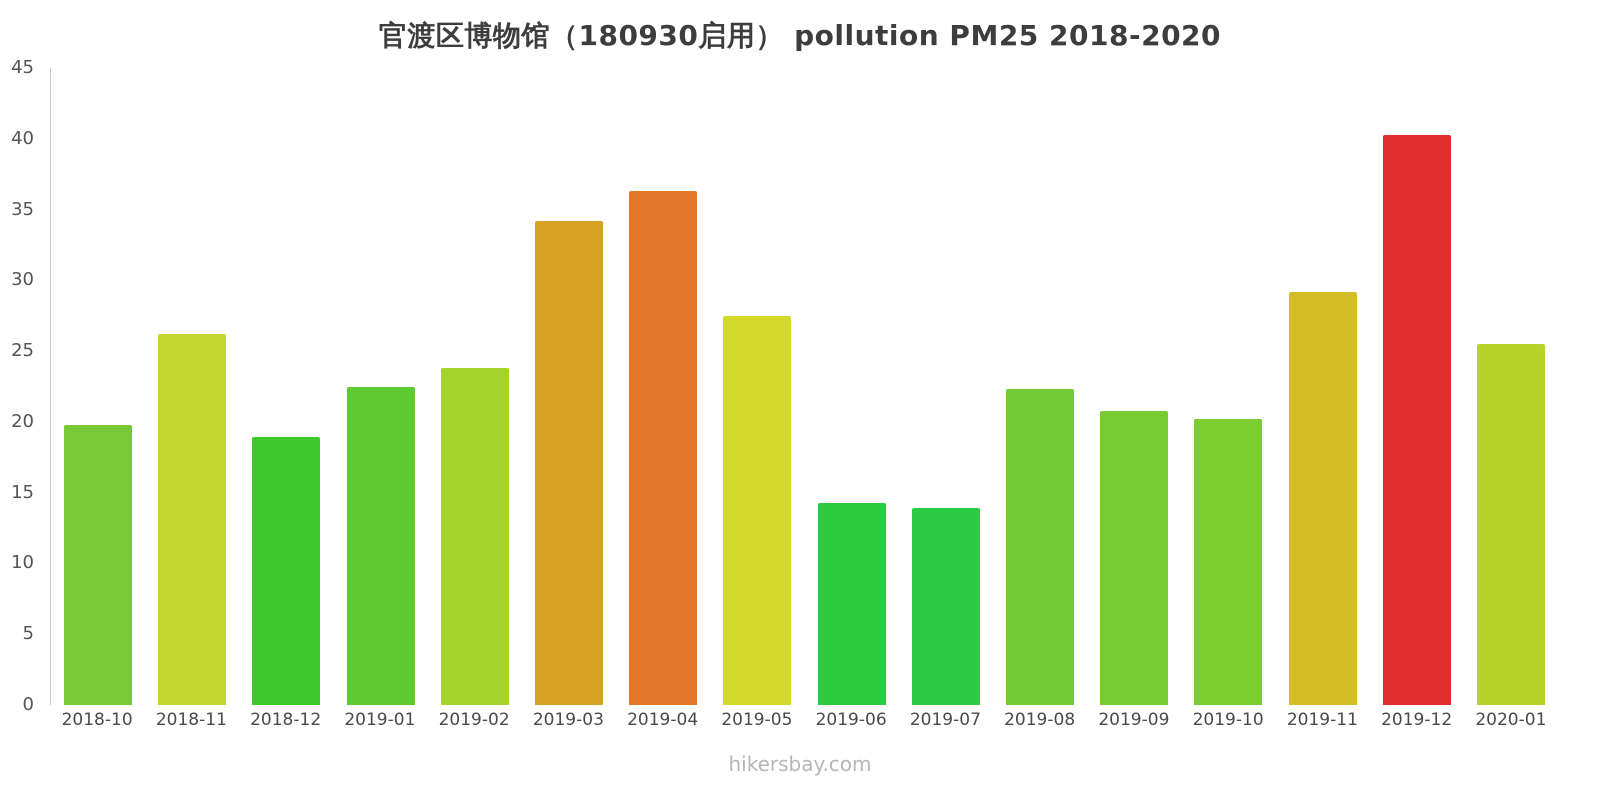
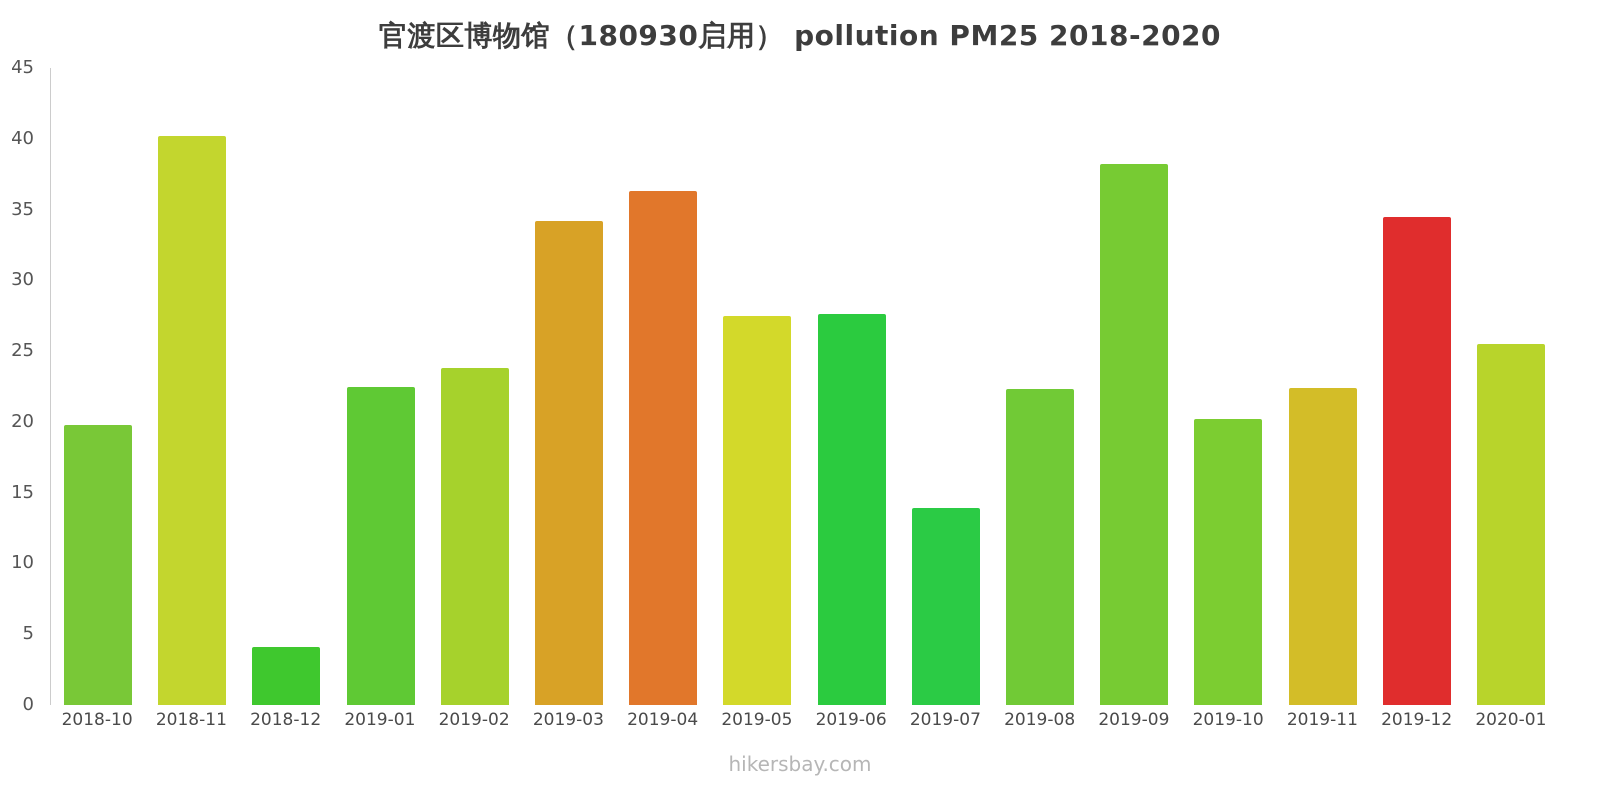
2018-11: 26.2 -> 40.2
2018-12: 18.9 -> 4.1
2019-06: 14.3 -> 27.6
2019-09: 20.8 -> 38.2
2019-11: 29.2 -> 22.4
2019-12: 40.3 -> 34.5
